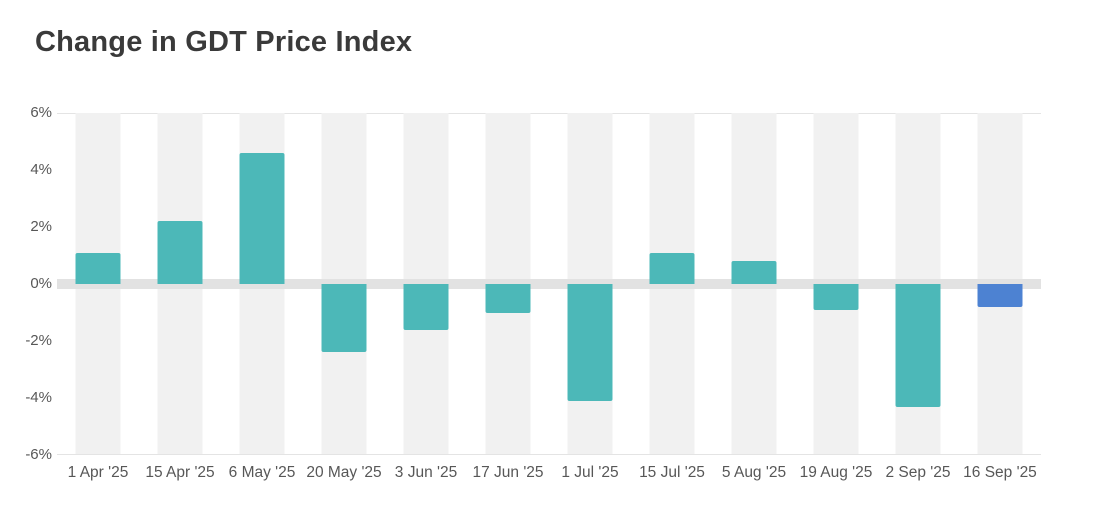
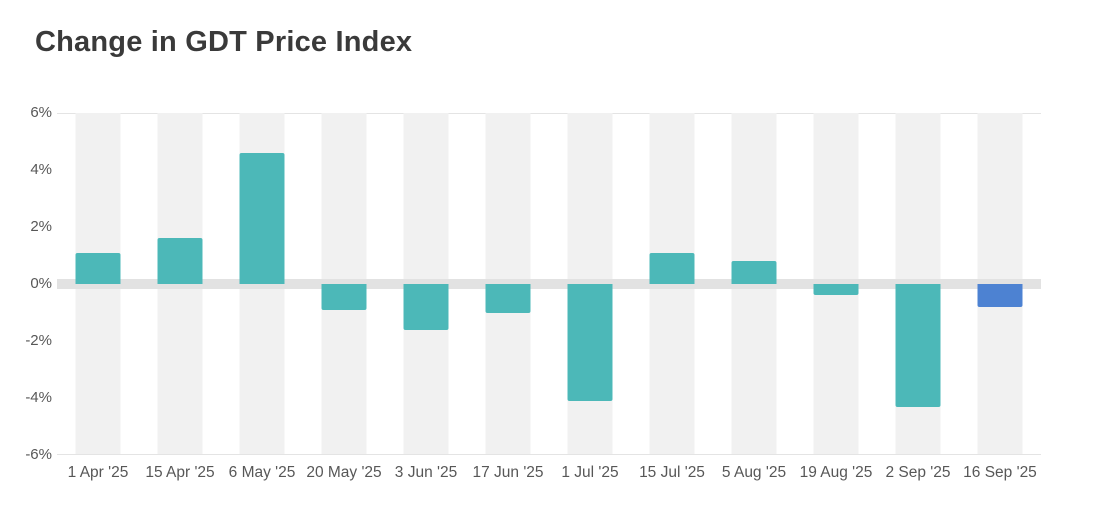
15 Apr '25: 2.2% -> 1.6%
20 May '25: -2.4% -> -0.9%
19 Aug '25: -0.9% -> -0.4%
